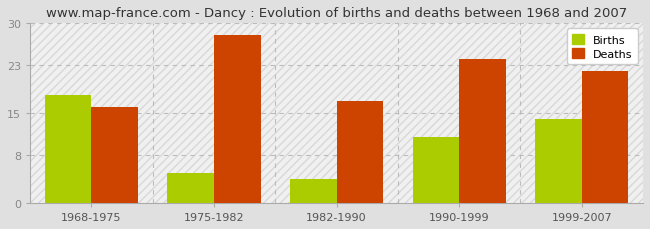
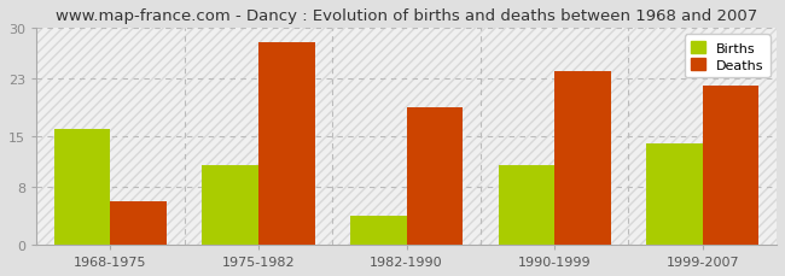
Births/1968-1975: 18 -> 16
Deaths/1968-1975: 16 -> 6
Births/1975-1982: 5 -> 11
Deaths/1982-1990: 17 -> 19
